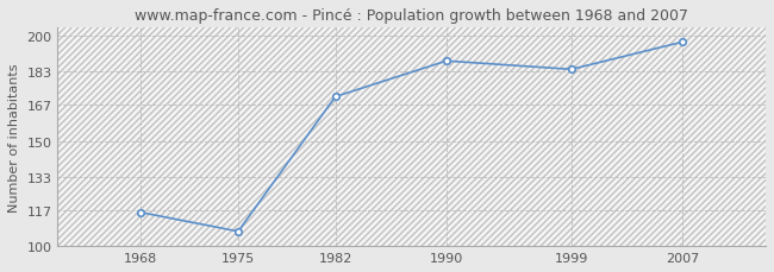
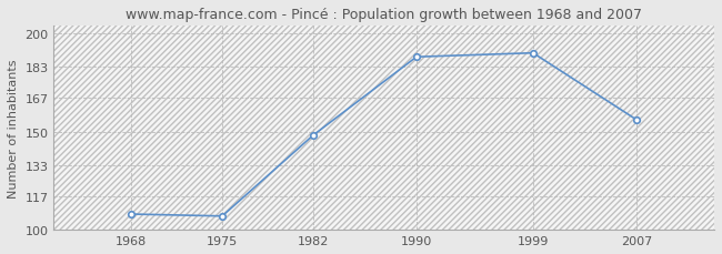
1968: 116 -> 108
1982: 171 -> 148
1999: 184 -> 190
2007: 197 -> 156
